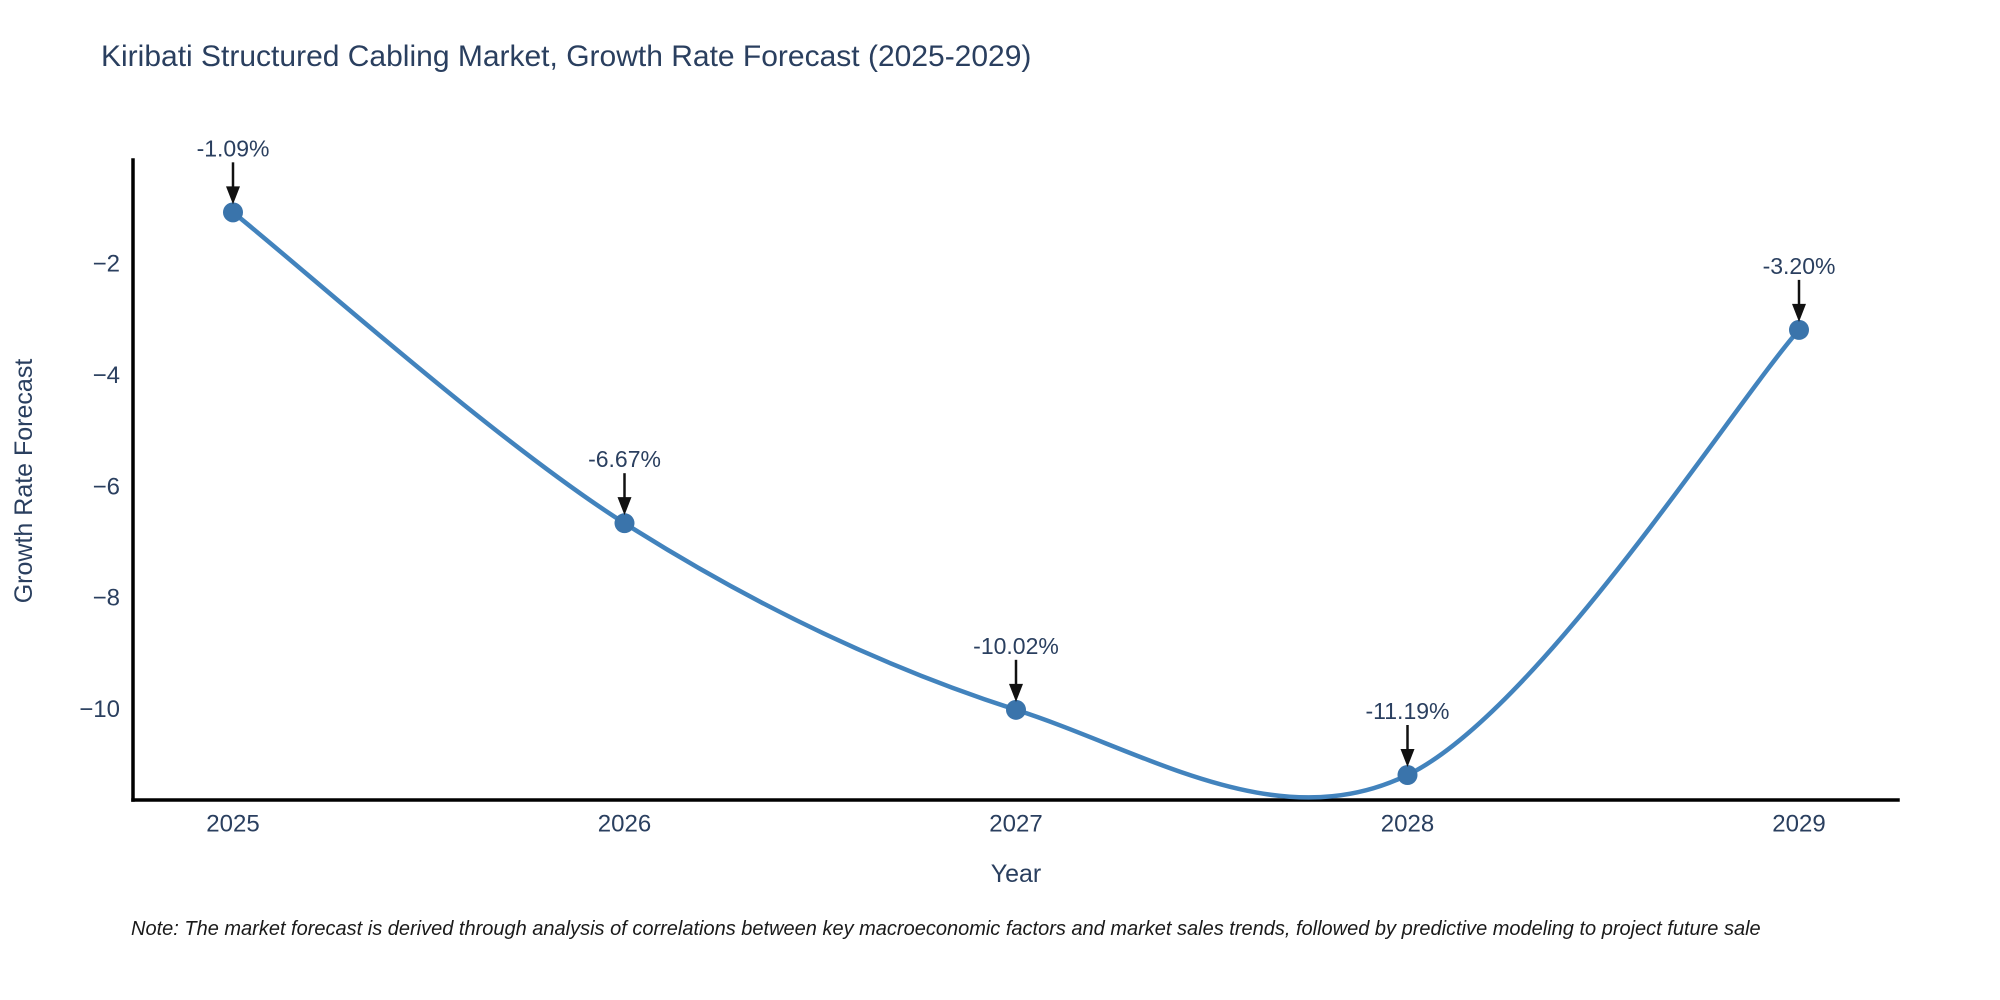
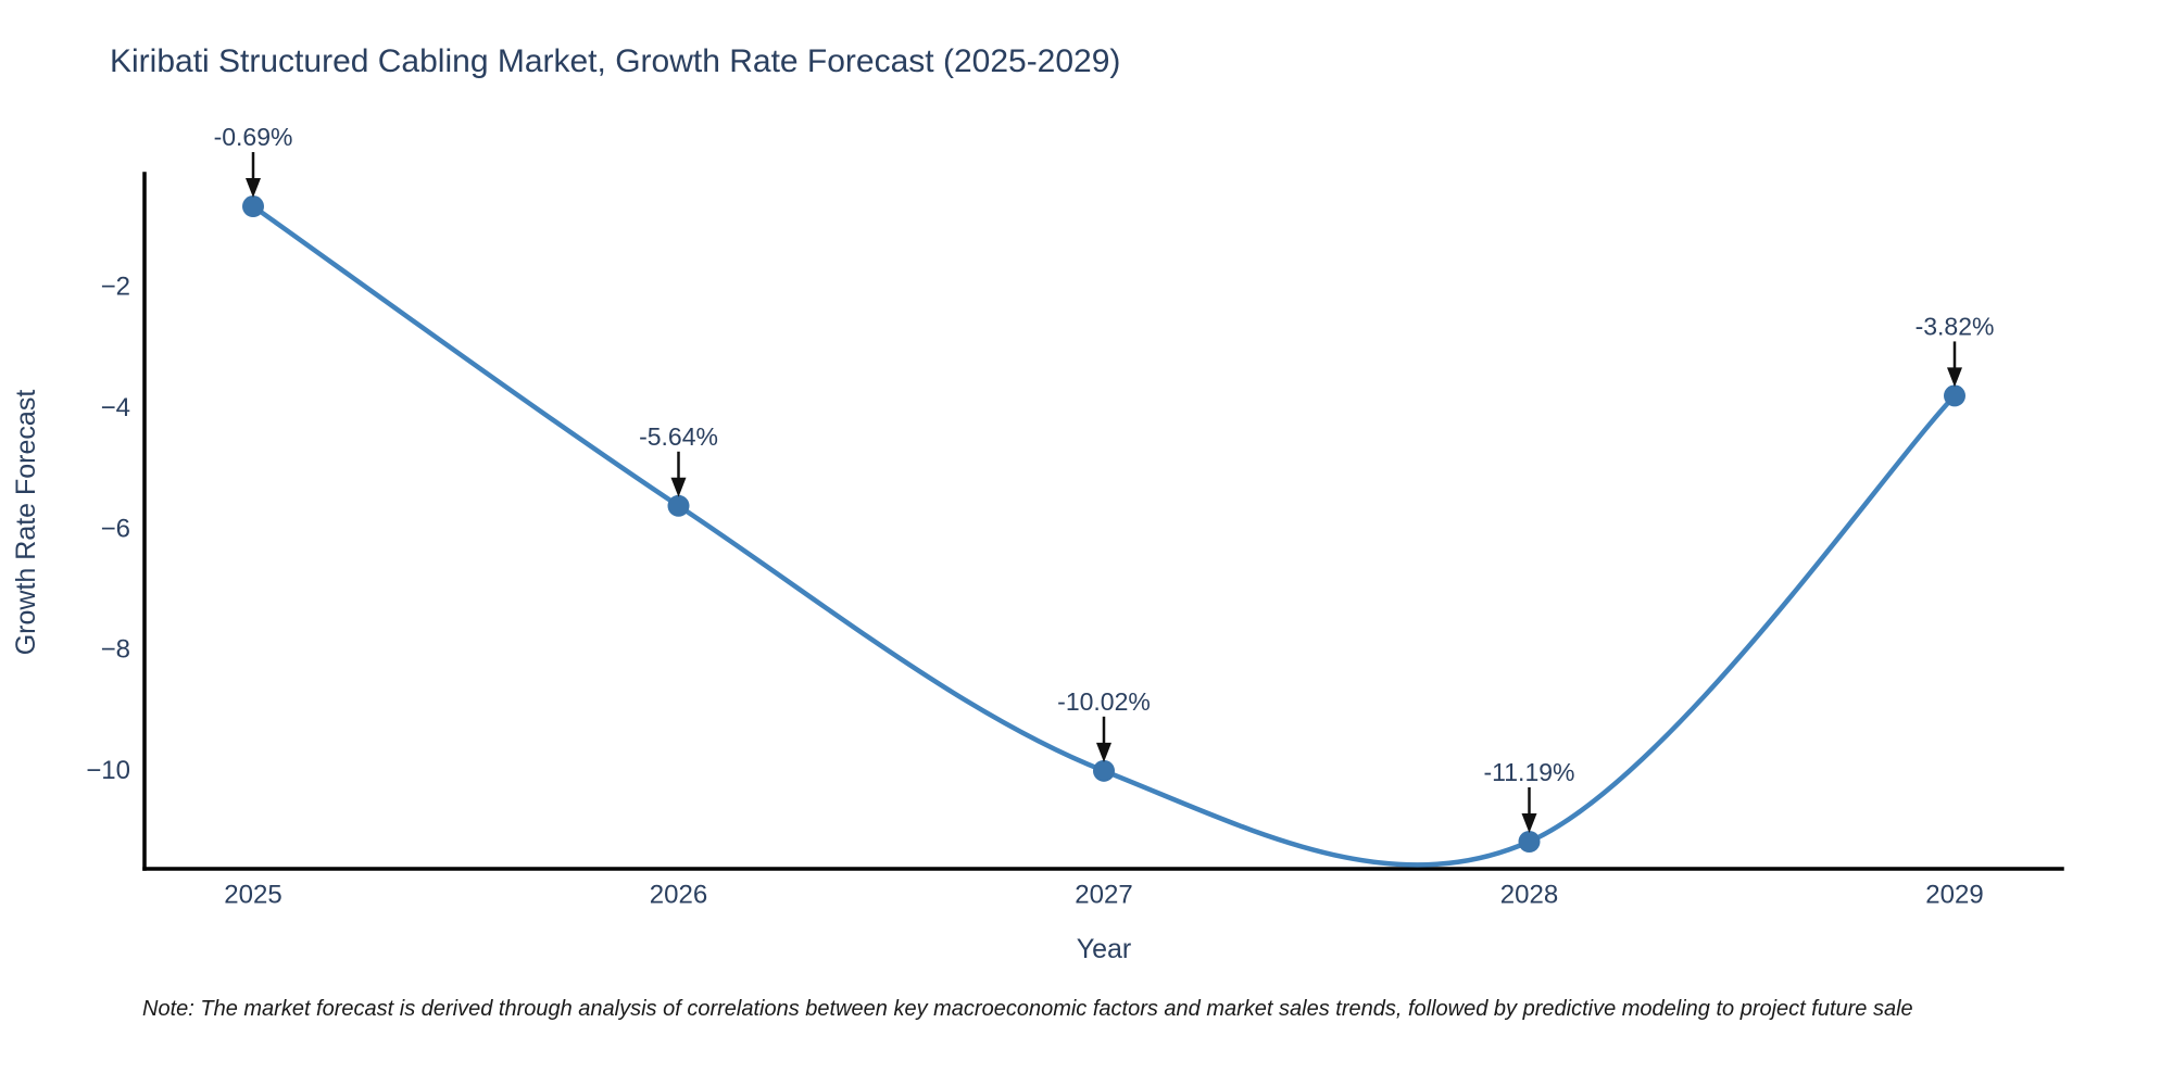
2025: -1.09% -> -0.69%
2026: -6.67% -> -5.64%
2029: -3.20% -> -3.82%
